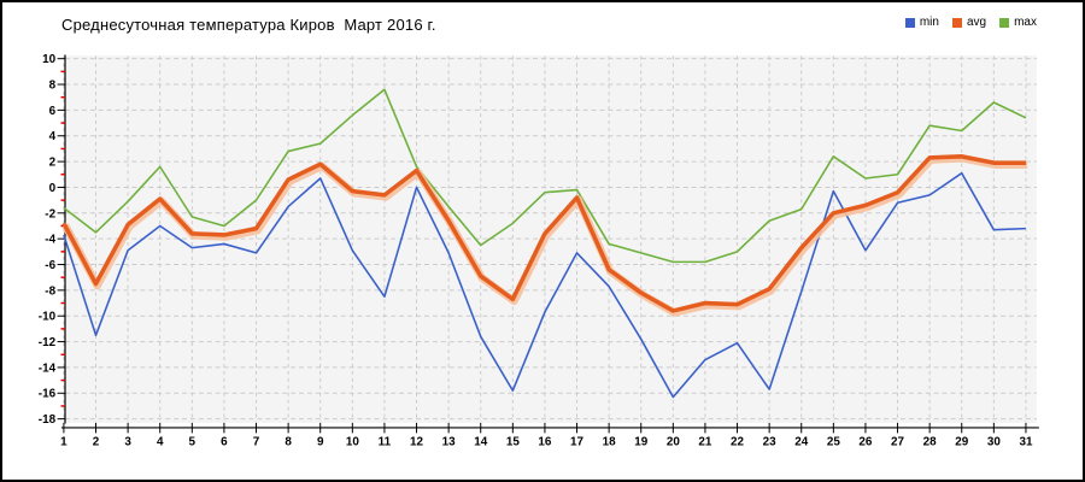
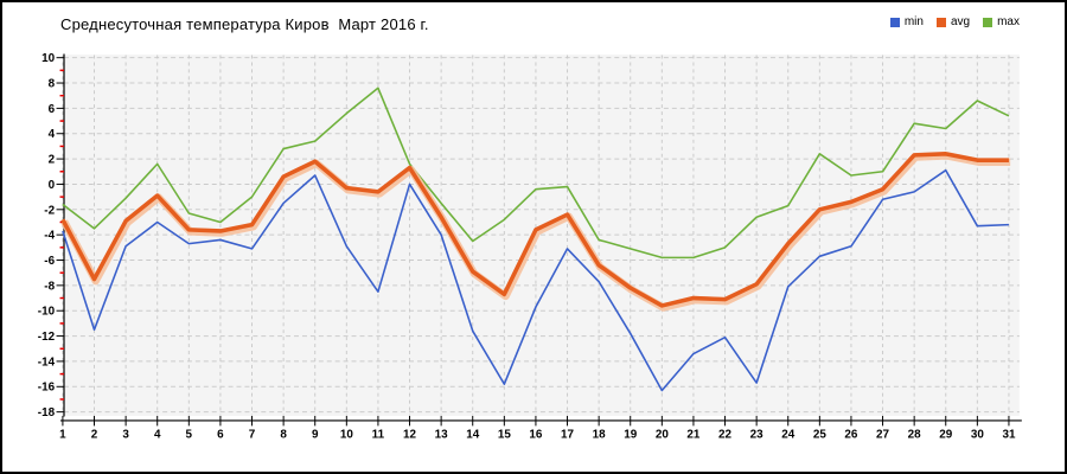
min/13: -5.1 -> -4.0
avg/17: -0.8 -> -2.4
min/25: -0.3 -> -5.7
